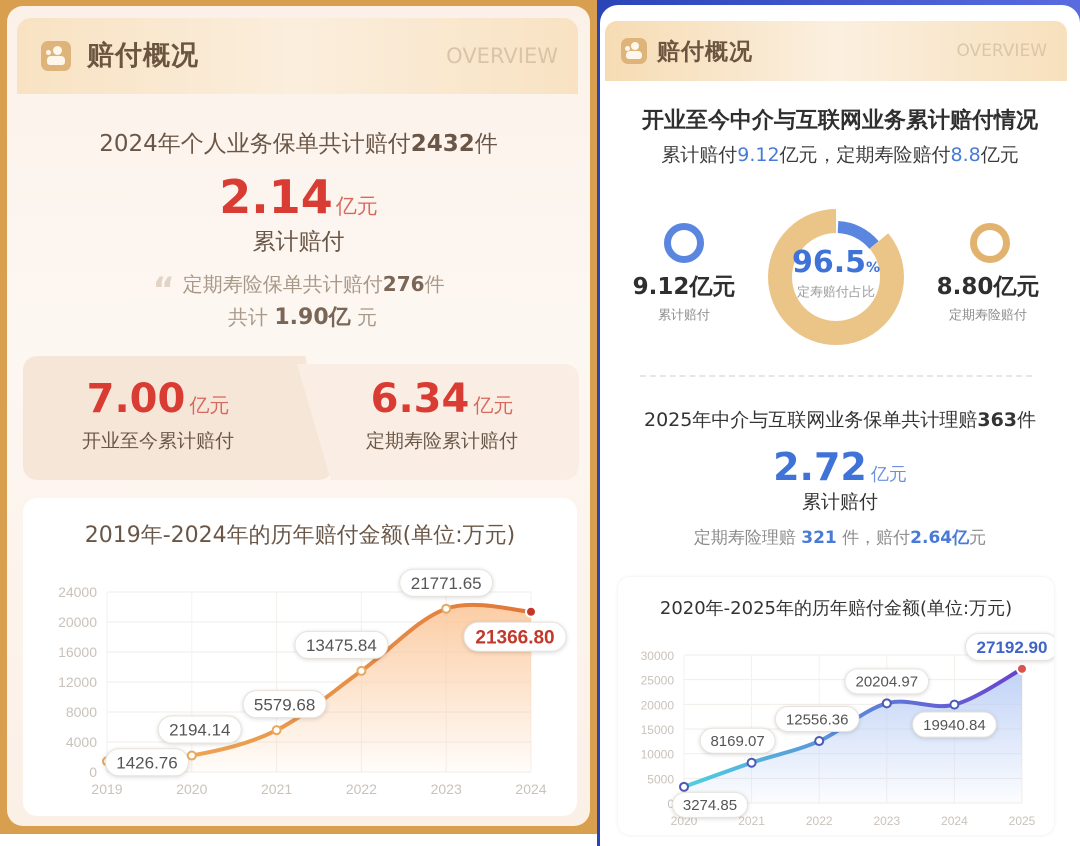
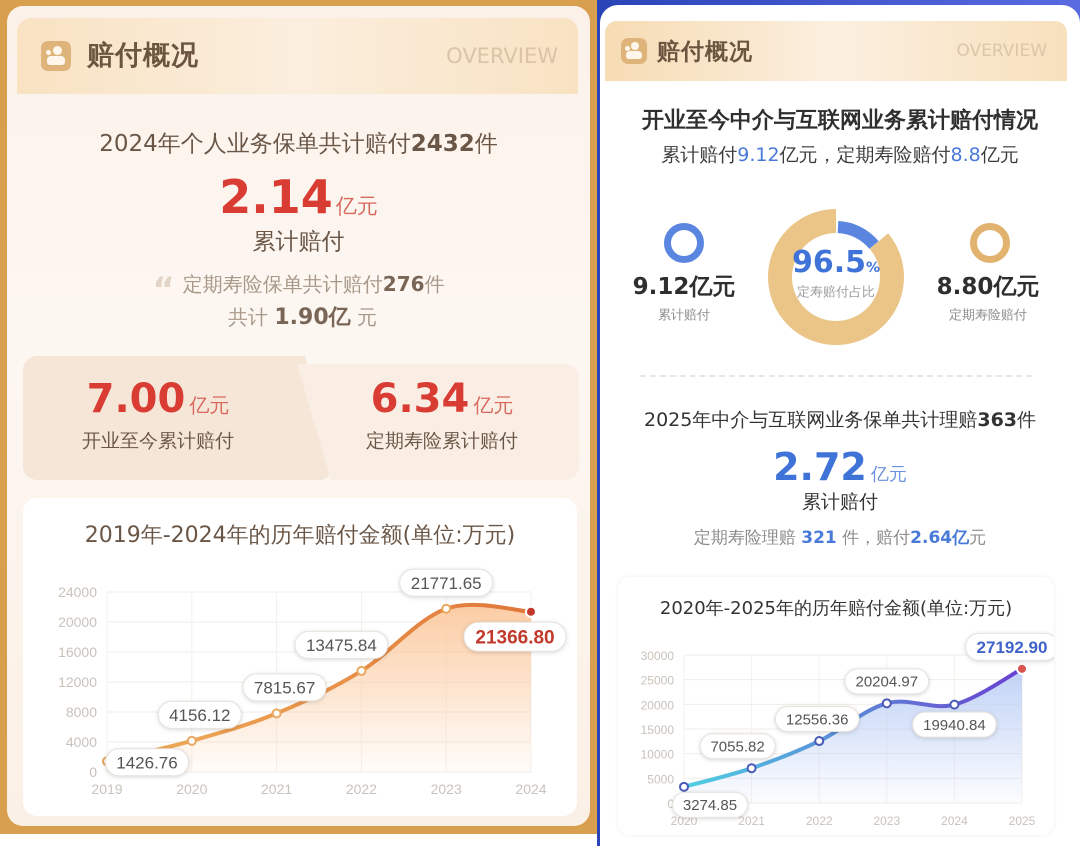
2019年-2024年的历年赔付金额(单位:万元)/2020: 2194.14 -> 4156.12
2019年-2024年的历年赔付金额(单位:万元)/2021: 5579.68 -> 7815.67
2020年-2025年的历年赔付金额(单位:万元)/2021: 8169.07 -> 7055.82
